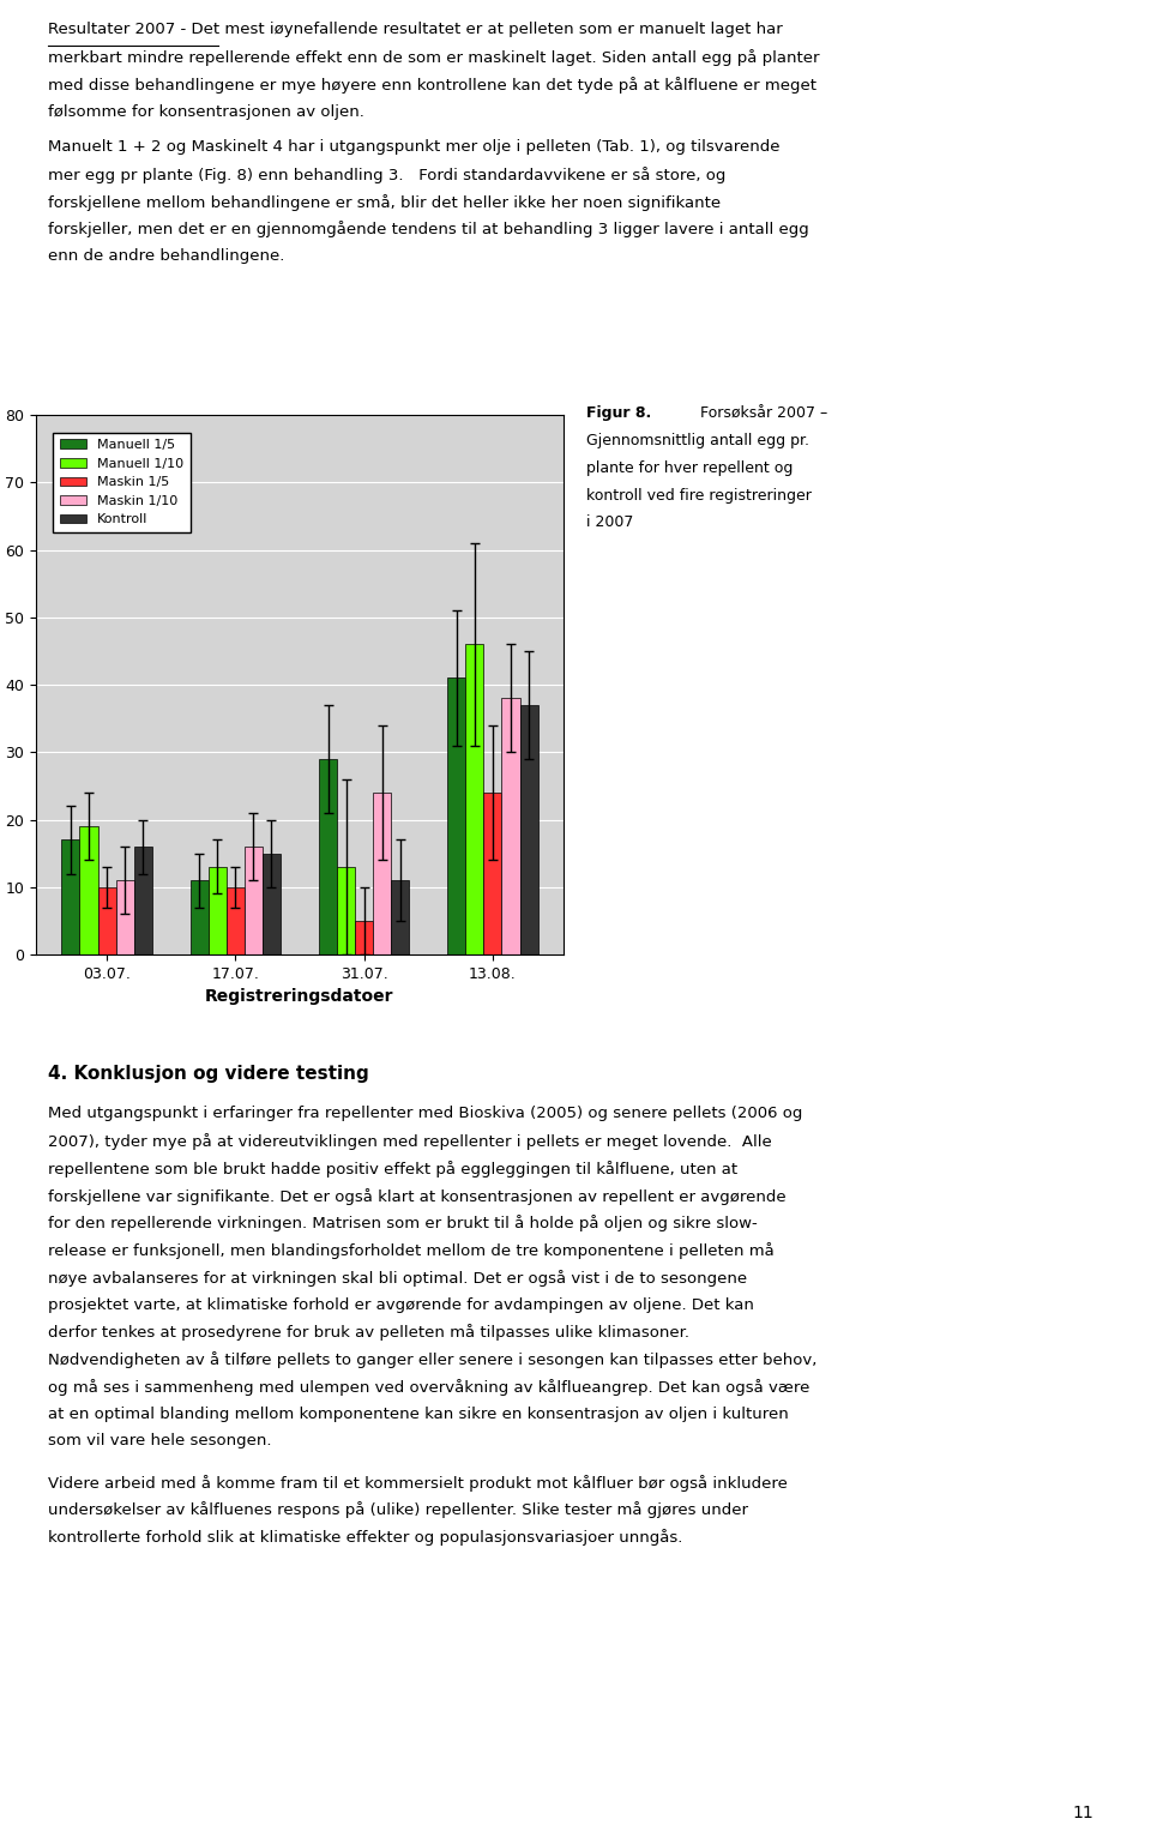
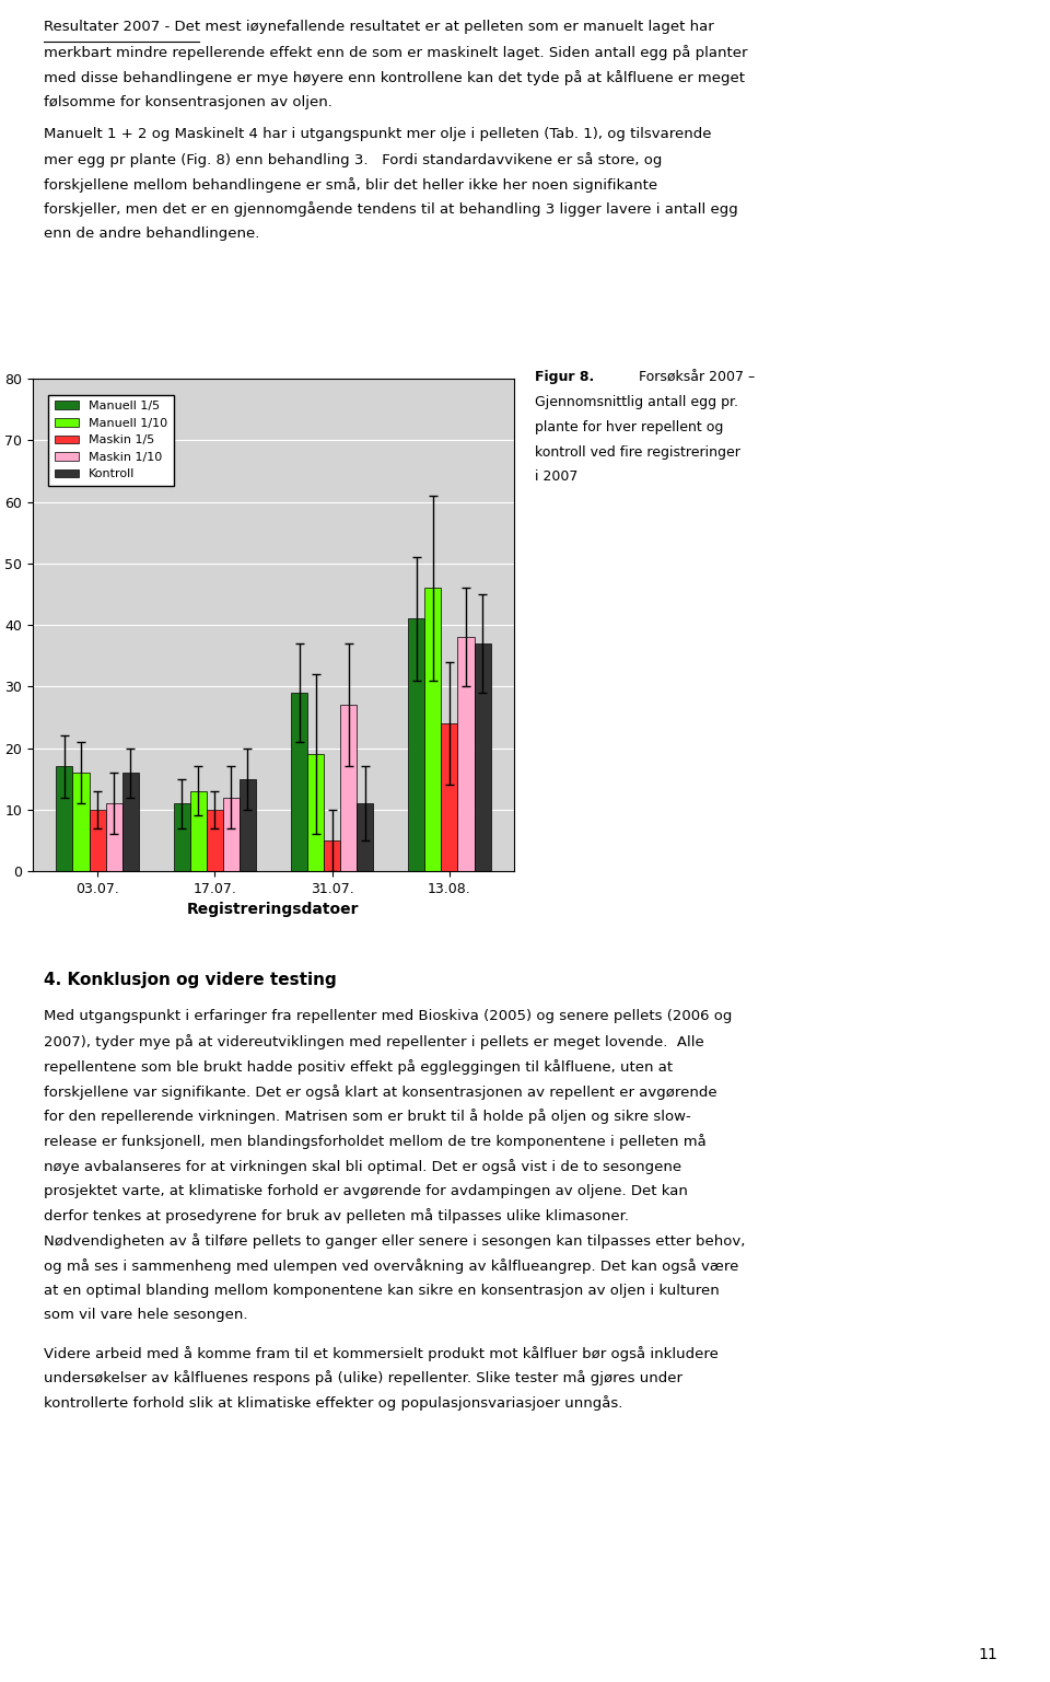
Manuell 1/10/03.07.: 19 -> 16
Maskin 1/10/17.07.: 16 -> 12
Manuell 1/10/31.07.: 13 -> 19
Maskin 1/10/31.07.: 24 -> 27
